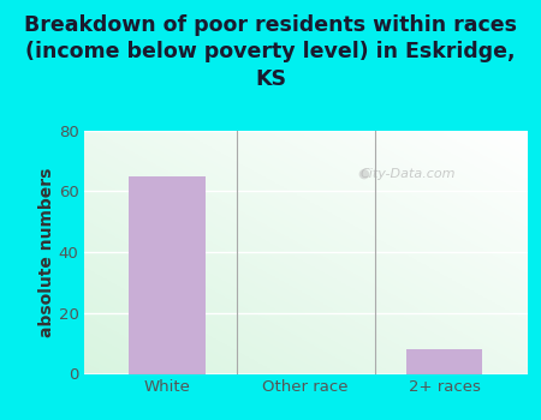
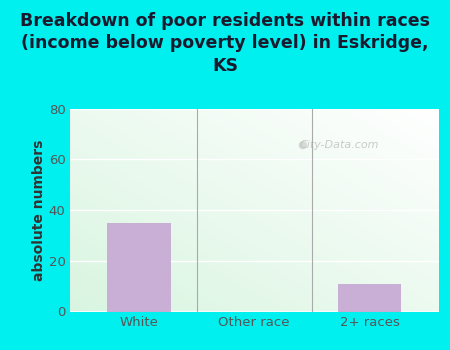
White: 65 -> 35
2+ races: 8 -> 11
